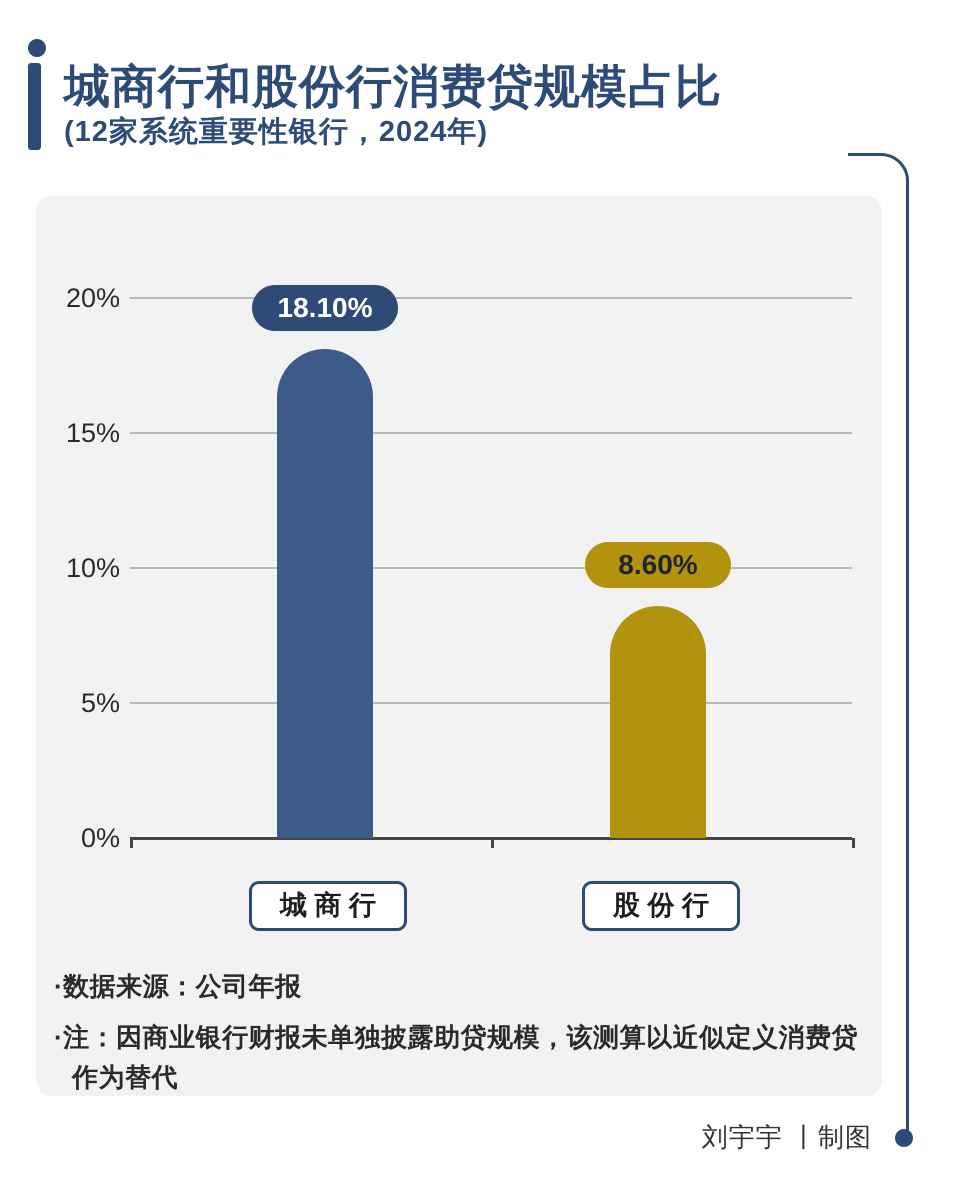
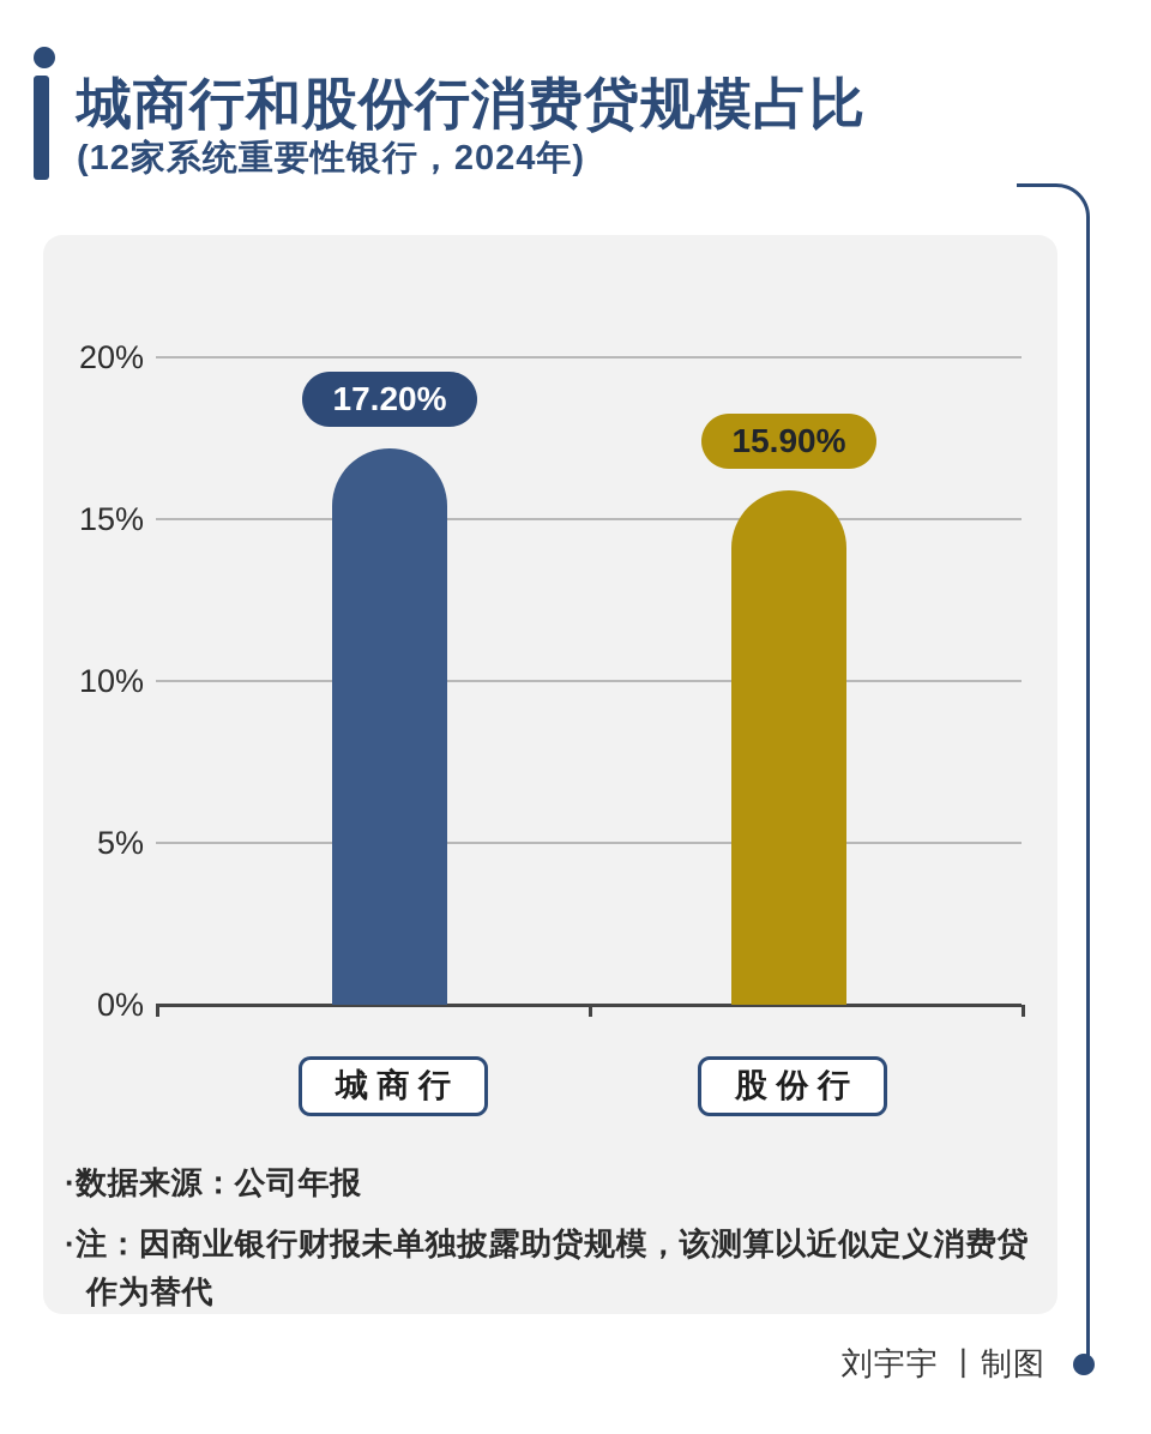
城 商 行: 18.10% -> 17.20%
股 份 行: 8.60% -> 15.90%
